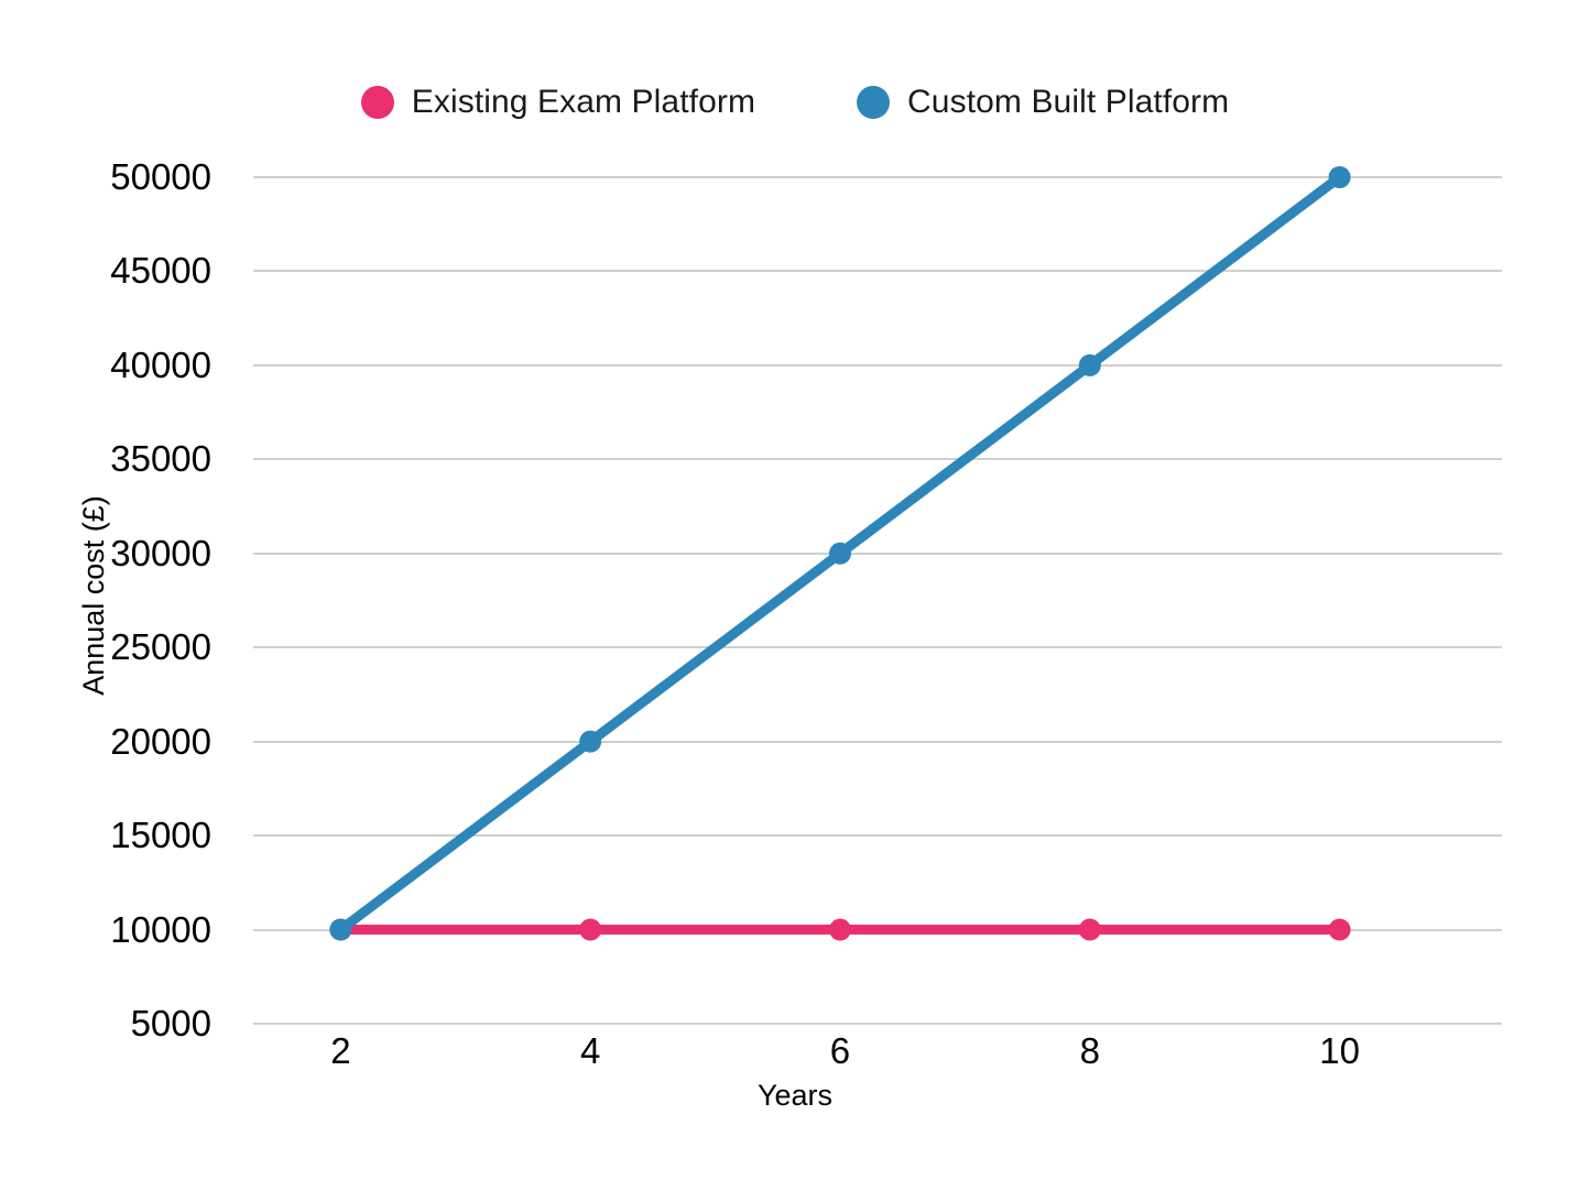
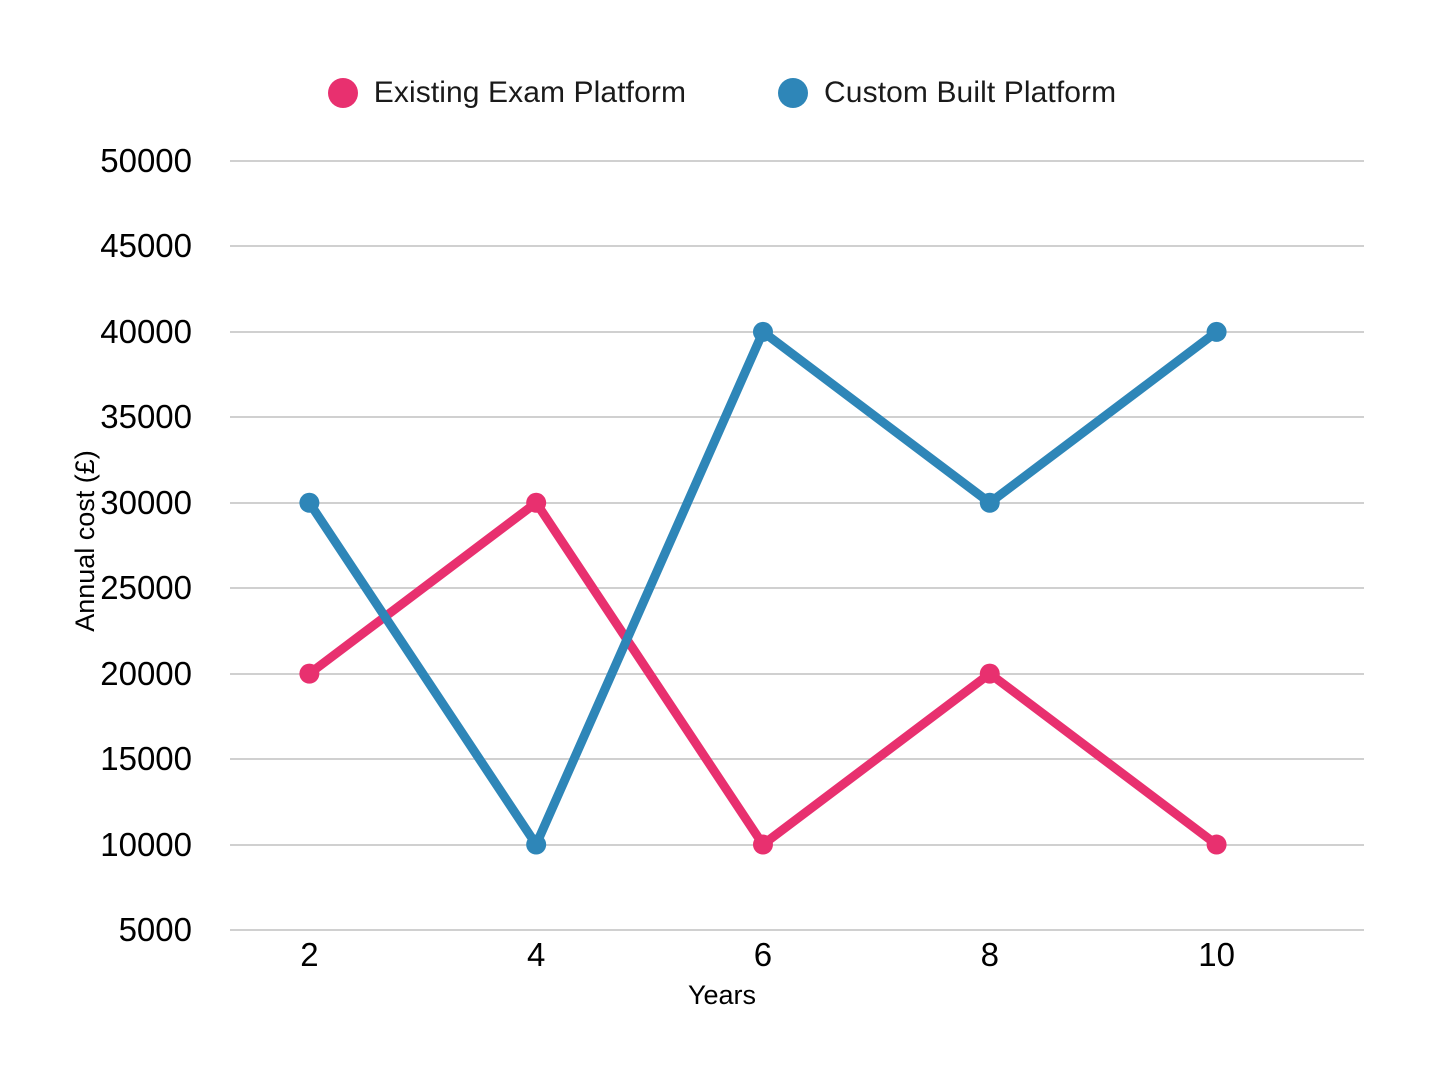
Existing Exam Platform/2: 10000 -> 20000
Custom Built Platform/2: 10000 -> 30000
Existing Exam Platform/4: 10000 -> 30000
Custom Built Platform/4: 20000 -> 10000
Custom Built Platform/6: 30000 -> 40000
Existing Exam Platform/8: 10000 -> 20000
Custom Built Platform/8: 40000 -> 30000
Custom Built Platform/10: 50000 -> 40000
